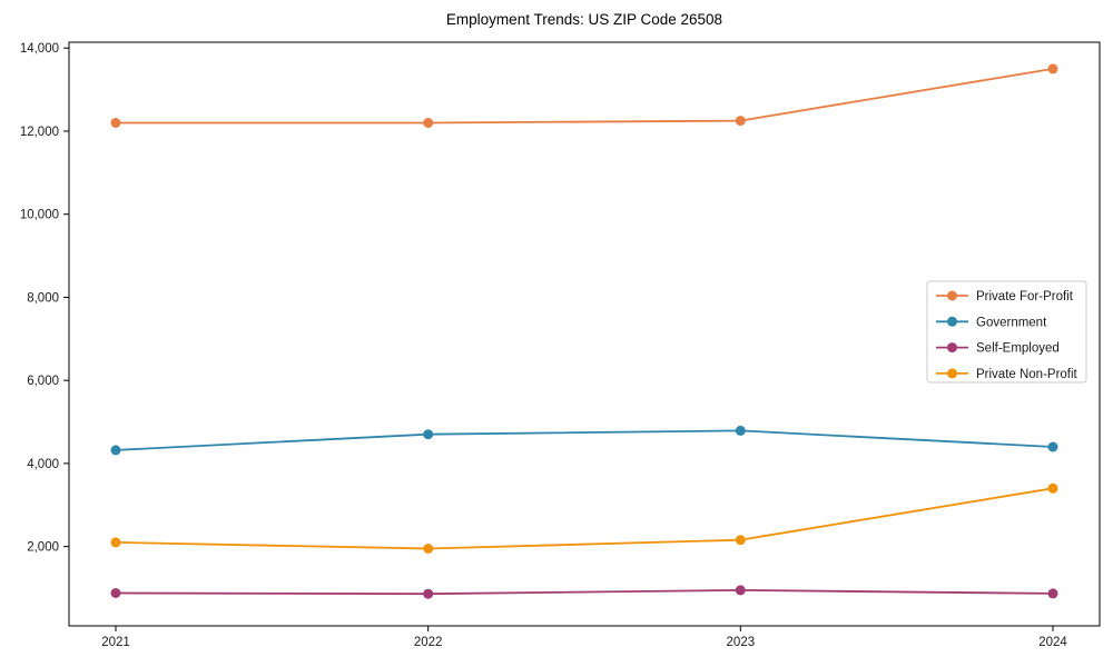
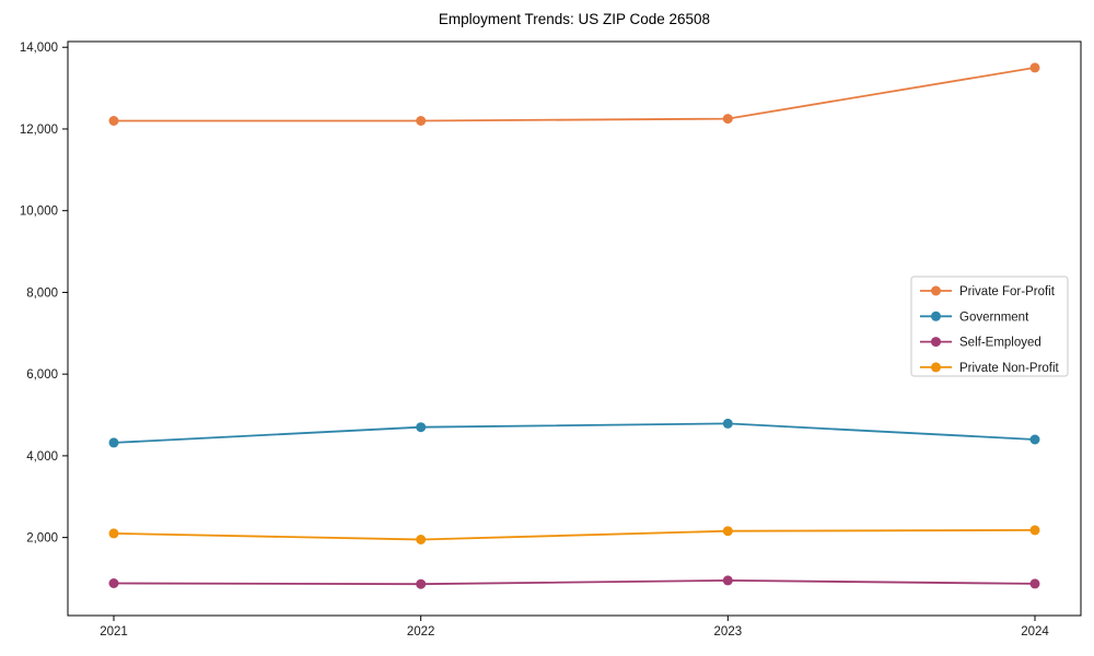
Private Non-Profit/2024: 3400 -> 2200
